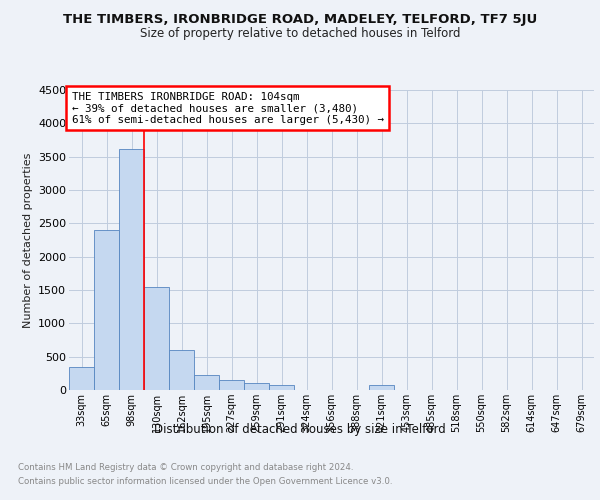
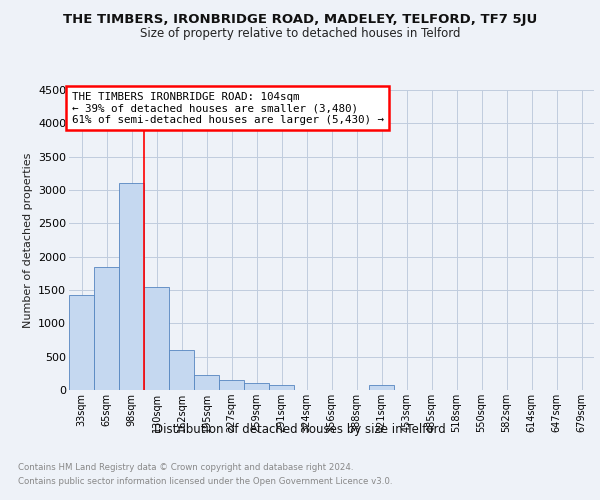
33sqm: 350 -> 1420
65sqm: 2400 -> 1840
98sqm: 3620 -> 3100
